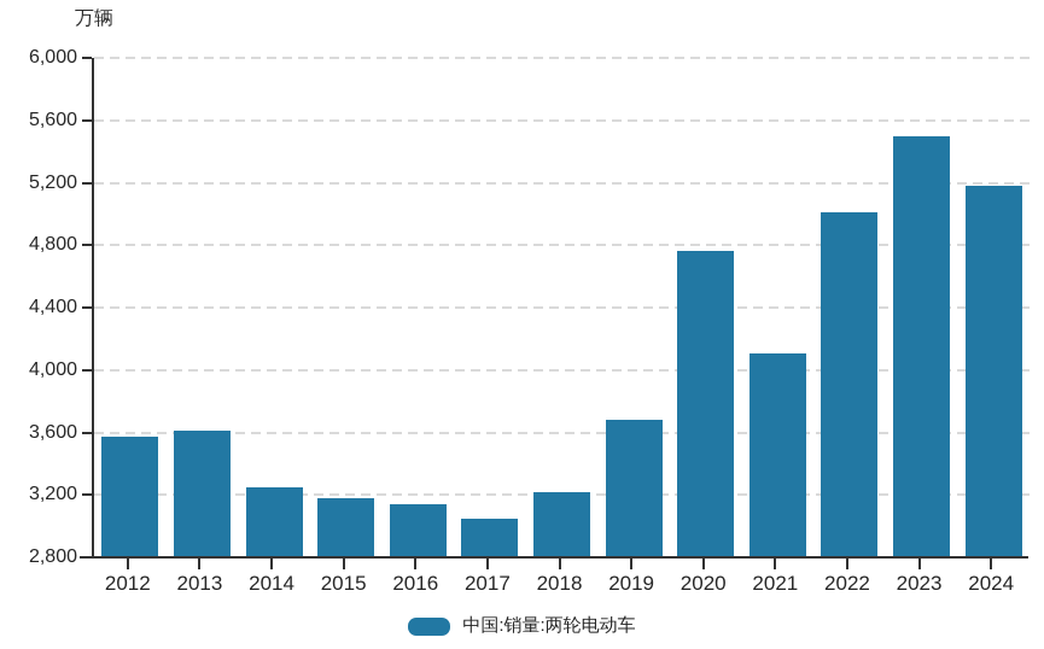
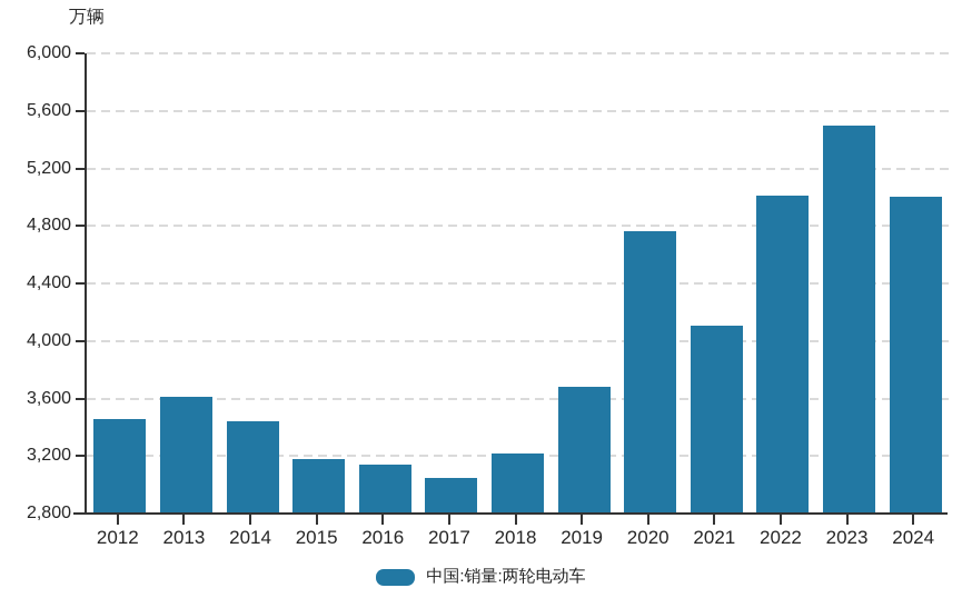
2012: 3570 -> 3460
2014: 3250 -> 3440
2024: 5180 -> 5000
